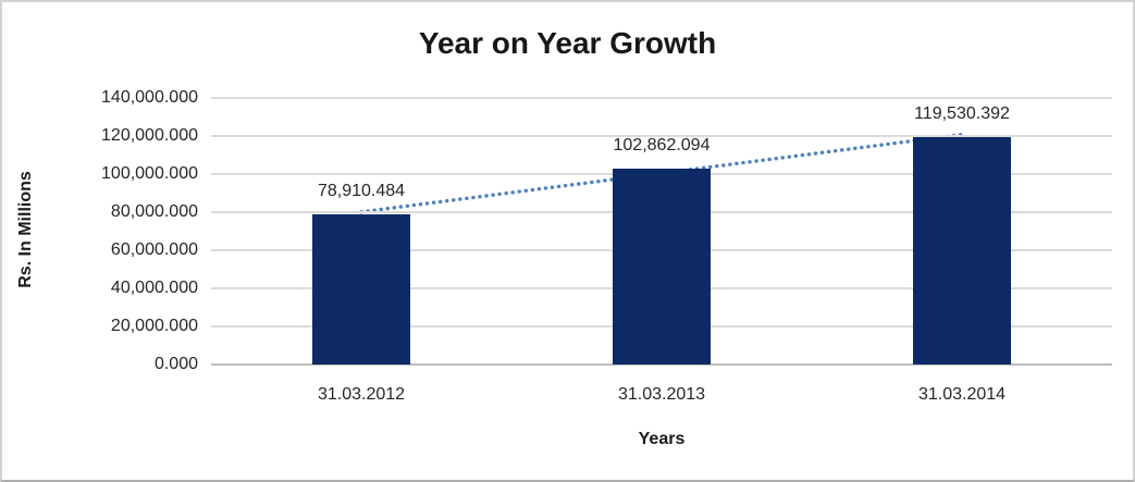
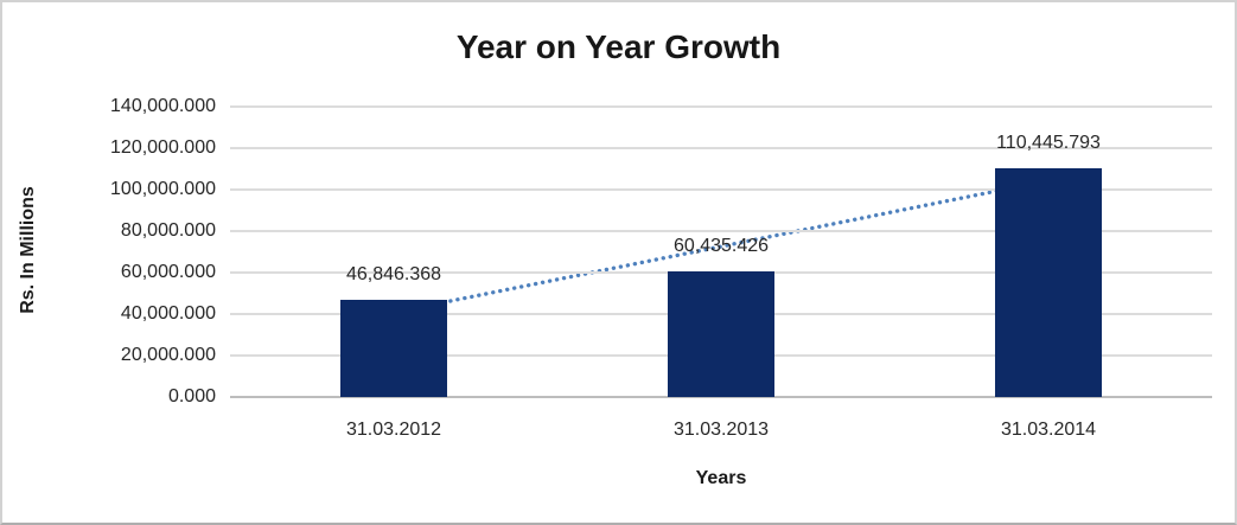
31.03.2012: 78,910.484 -> 46,846.368
31.03.2013: 102,862.094 -> 60,435.426
31.03.2014: 119,530.392 -> 110,445.793
